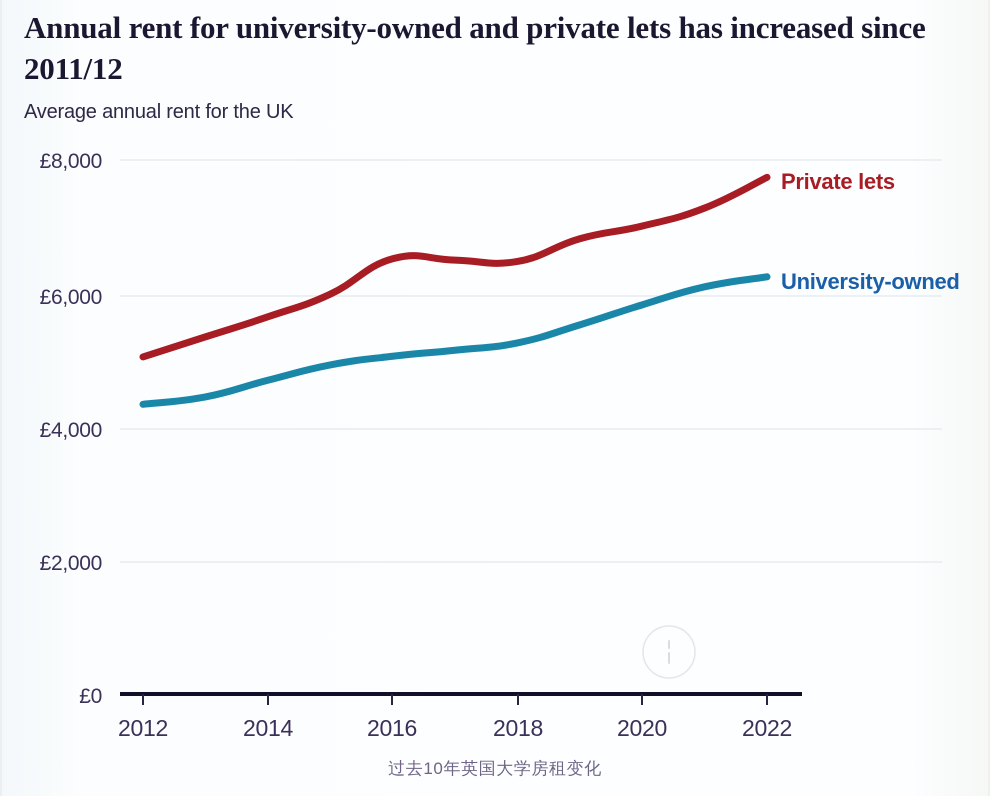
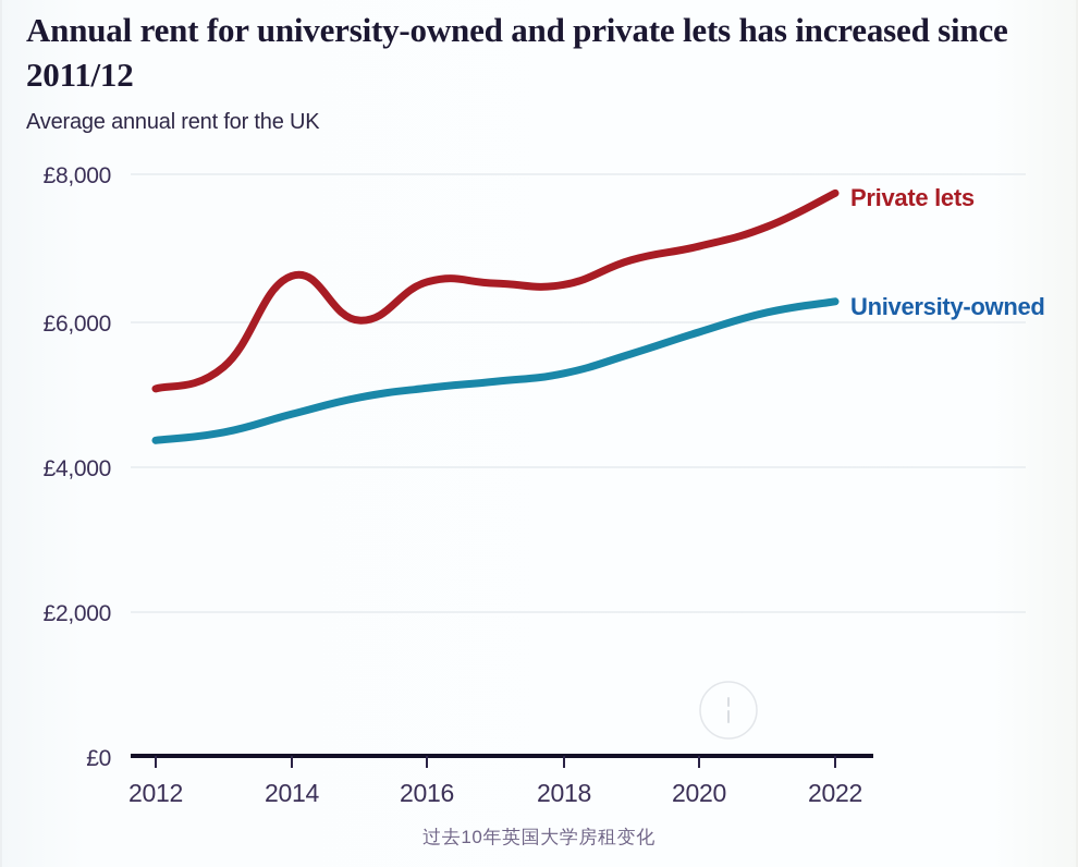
Private lets/2014: £5600 -> £6600
